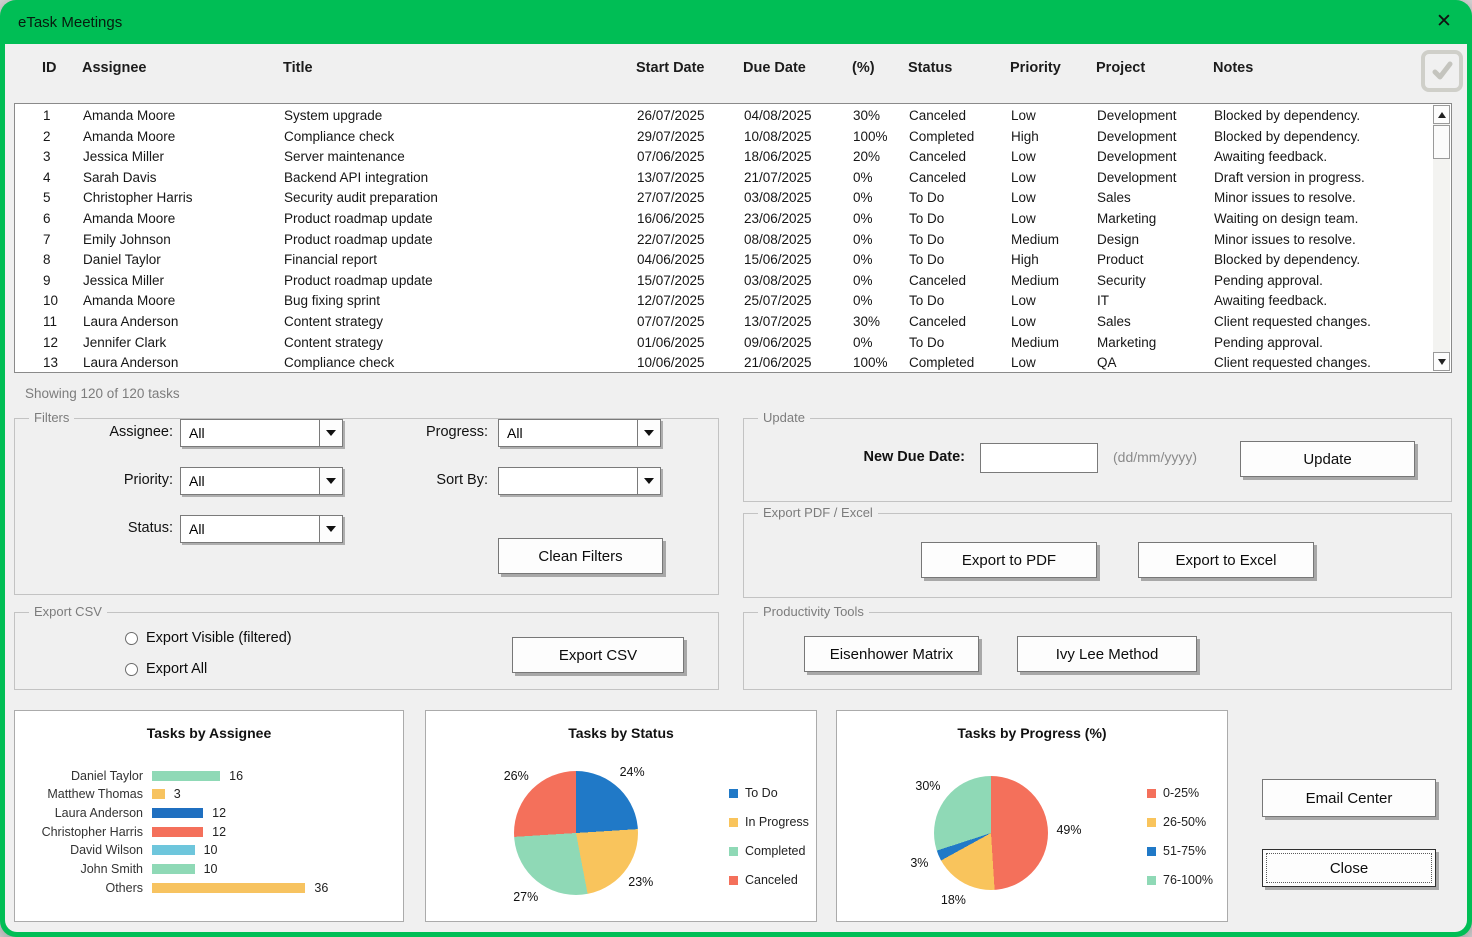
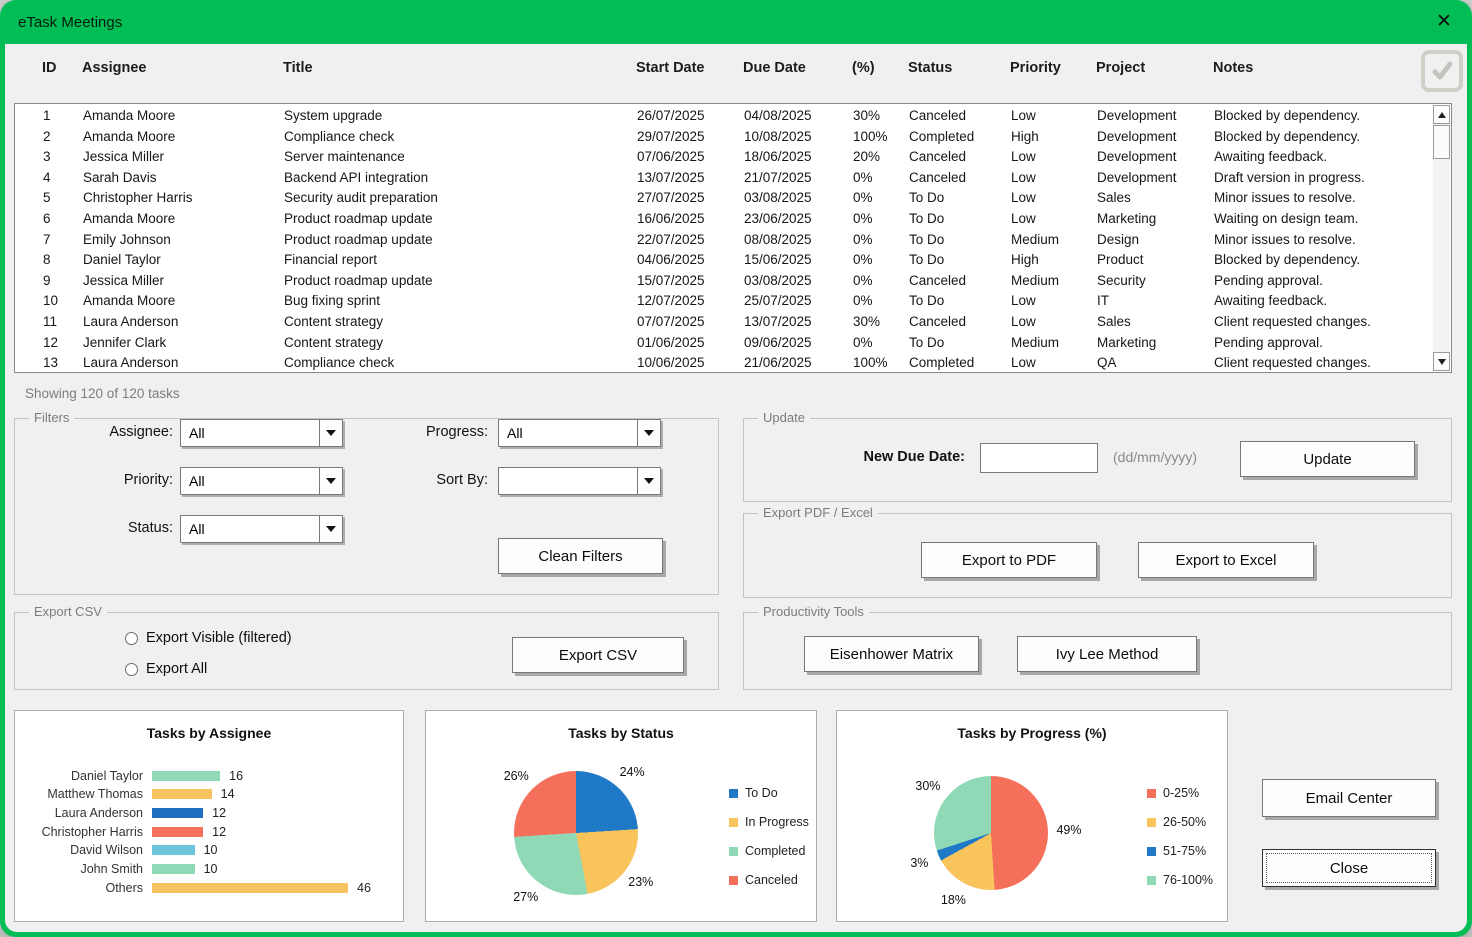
Tasks by Assignee/Matthew Thomas: 3 -> 14
Tasks by Assignee/Others: 36 -> 46
